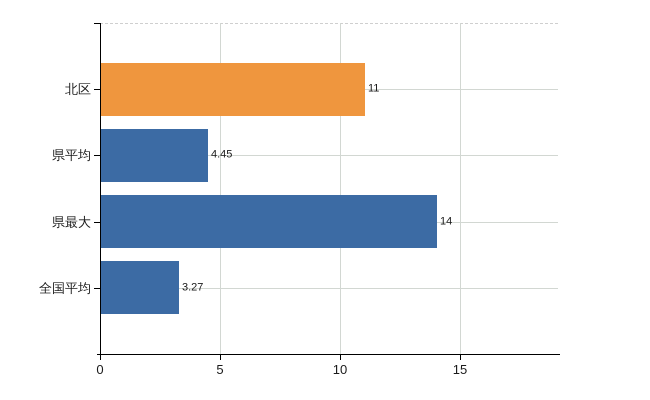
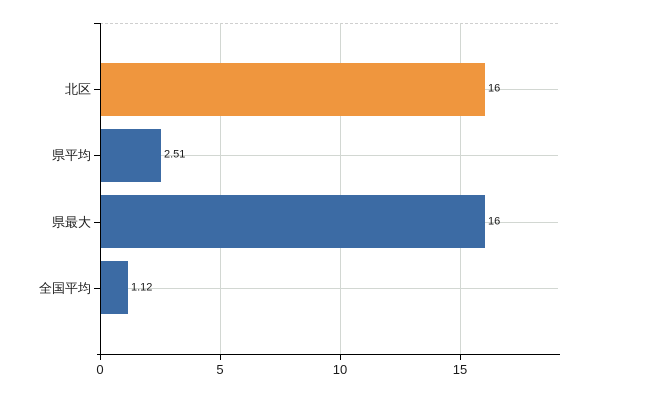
北区: 11 -> 16
県平均: 4.45 -> 2.51
県最大: 14 -> 16
全国平均: 3.27 -> 1.12
